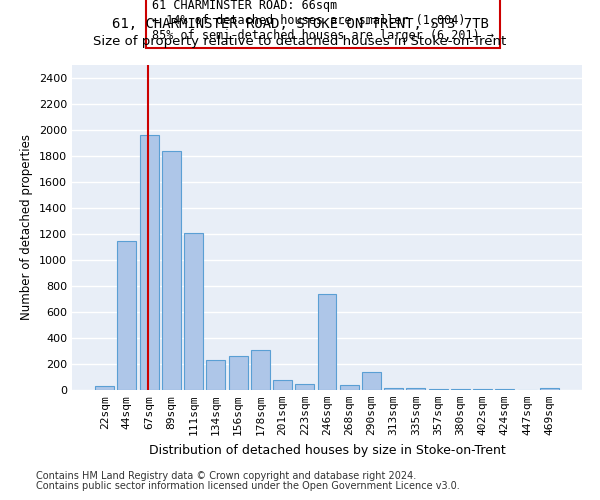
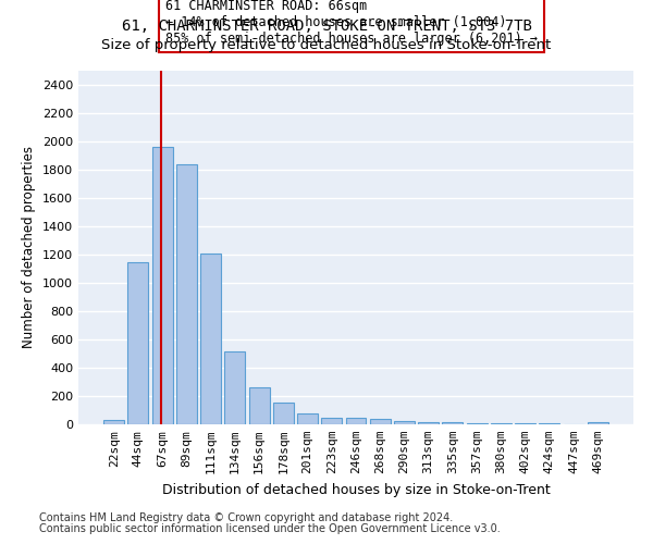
134sqm: 230 -> 520
178sqm: 310 -> 160
246sqm: 740 -> 40
290sqm: 140 -> 20
